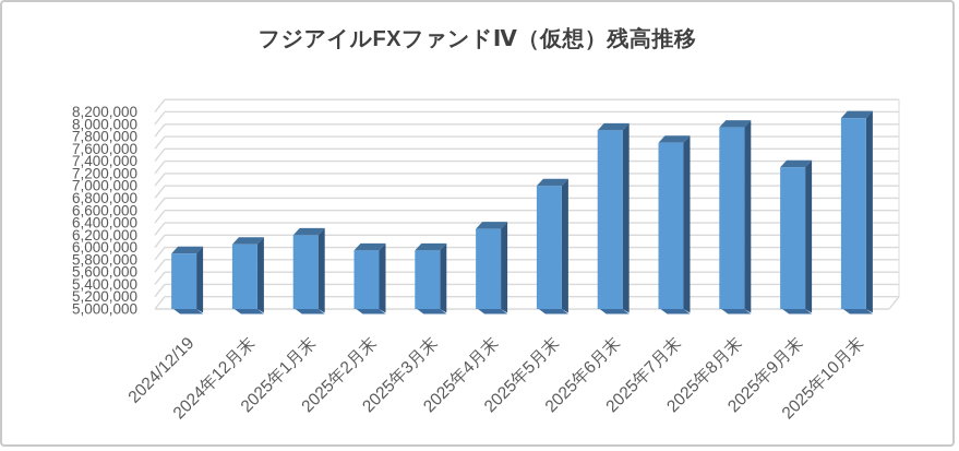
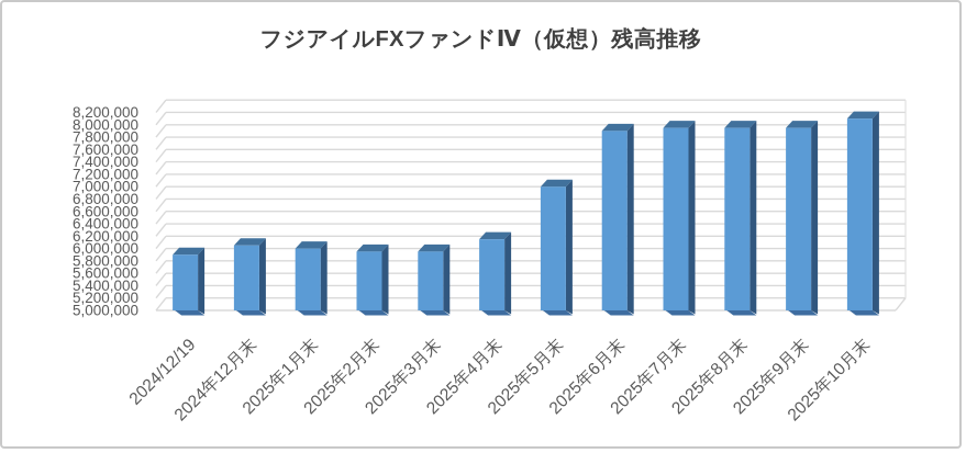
2025年1月末: 6200000 -> 6000000
2025年4月末: 6300000 -> 6200000
2025年7月末: 7700000 -> 8000000
2025年9月末: 7300000 -> 8000000
